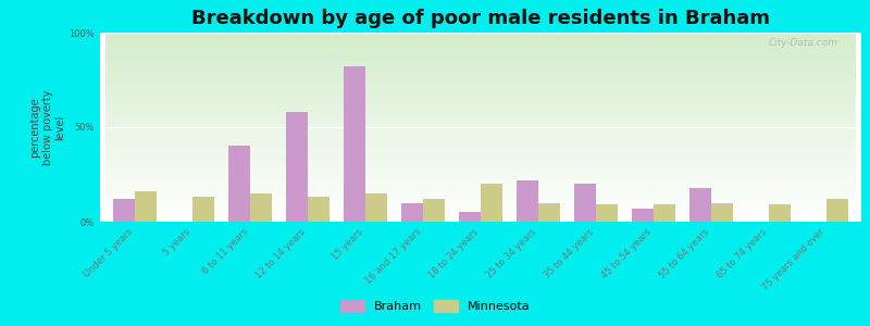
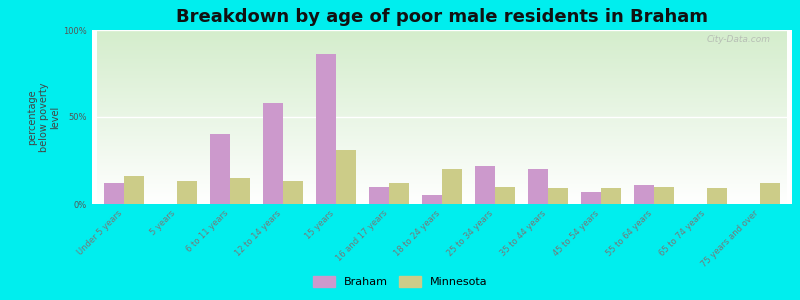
Braham/15 years: 82% -> 86%
Minnesota/15 years: 15% -> 31%
Braham/55 to 64 years: 18% -> 11%
